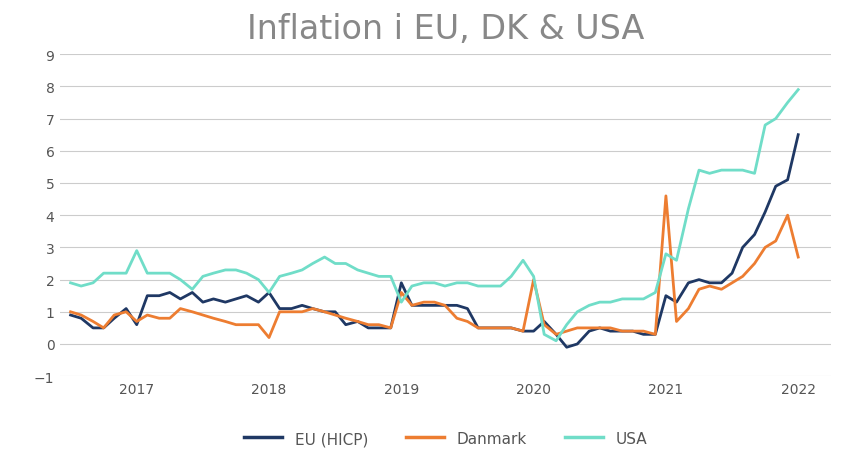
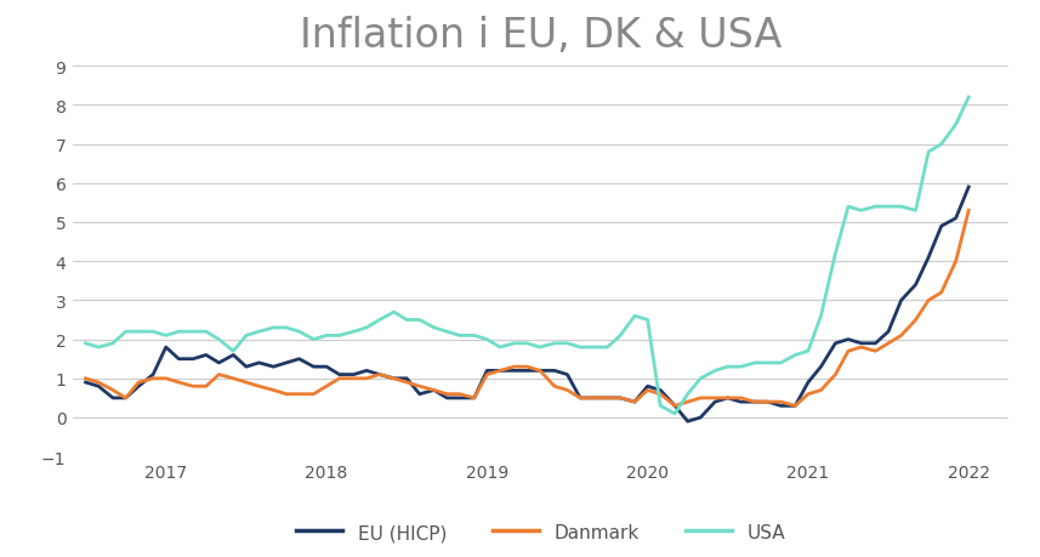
EU (HICP)/2017: 0.6 -> 1.8
Danmark/2017: 0.7 -> 1.0
USA/2017: 2.9 -> 2.1
EU (HICP)/2018: 1.6 -> 1.3
Danmark/2018: 0.2 -> 0.8
USA/2018: 1.6 -> 2.1
EU (HICP)/2019: 1.9 -> 1.2
Danmark/2019: 1.6 -> 1.1
USA/2019: 1.3 -> 2.0
EU (HICP)/2020: 0.4 -> 0.8
Danmark/2020: 2.0 -> 0.7
USA/2020: 2.1 -> 2.5
EU (HICP)/2021: 1.5 -> 0.9
Danmark/2021: 4.6 -> 0.6
USA/2021: 2.8 -> 1.7
EU (HICP)/2022: 6.5 -> 5.9
Danmark/2022: 2.7 -> 5.3
USA/2022: 7.9 -> 8.2
